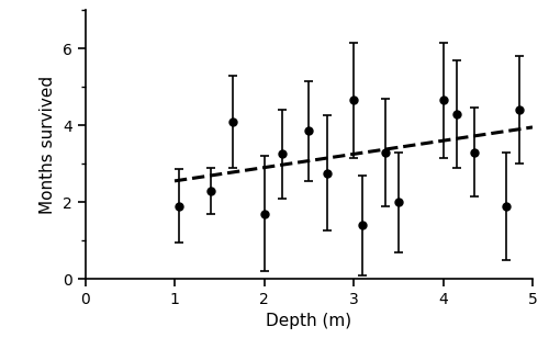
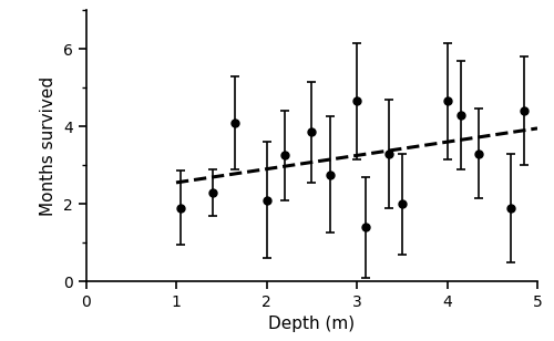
2: 1.70 -> 2.10
